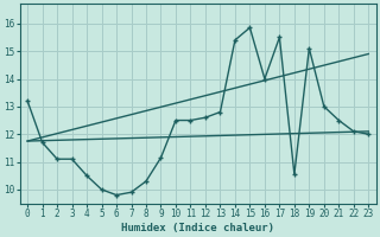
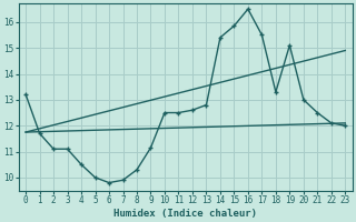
16: 14.00 -> 16.50
18: 10.55 -> 13.30
